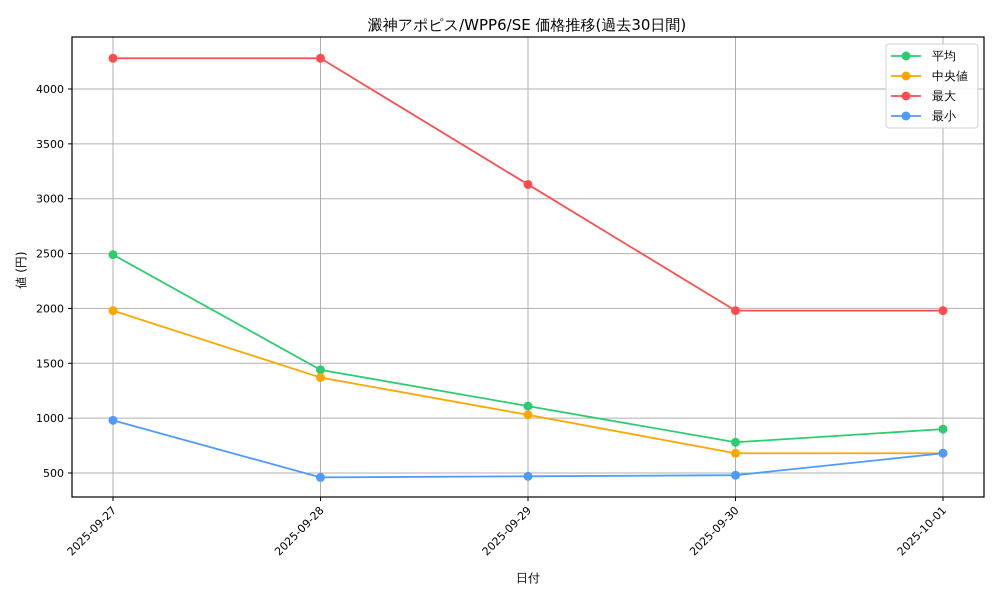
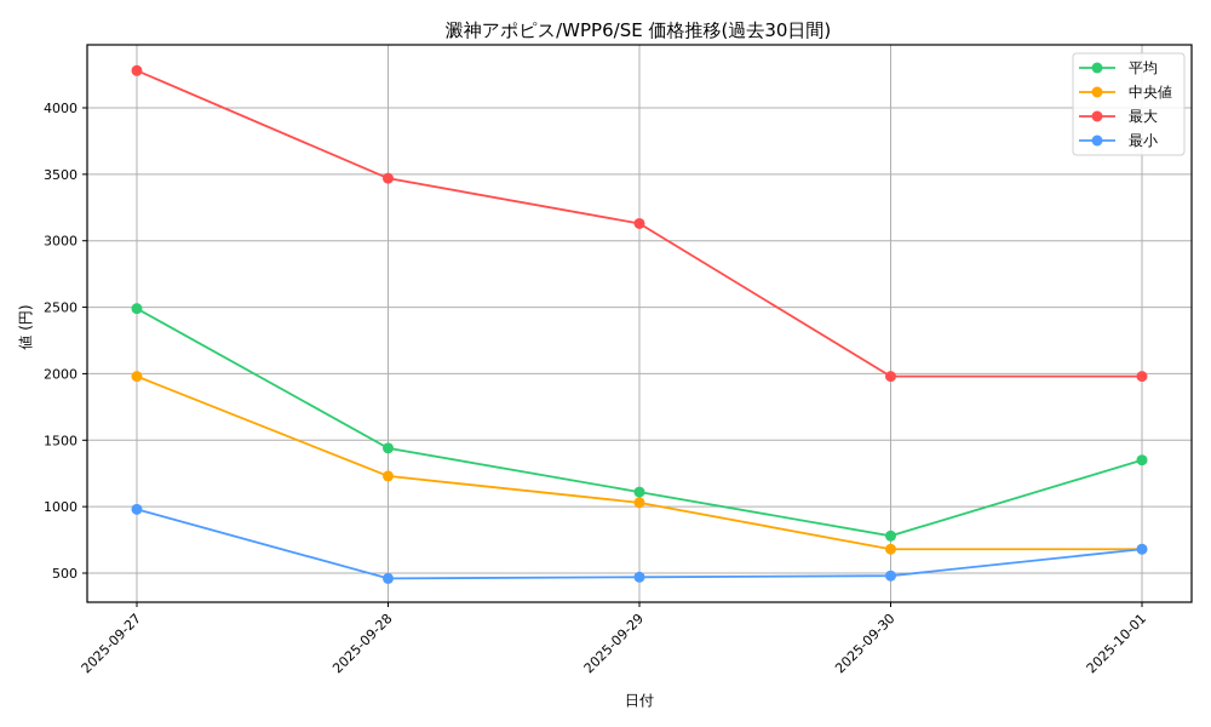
中央値/2025-09-28: 1370 -> 1230
最大/2025-09-28: 4280 -> 3470
平均/2025-10-01: 900 -> 1350
